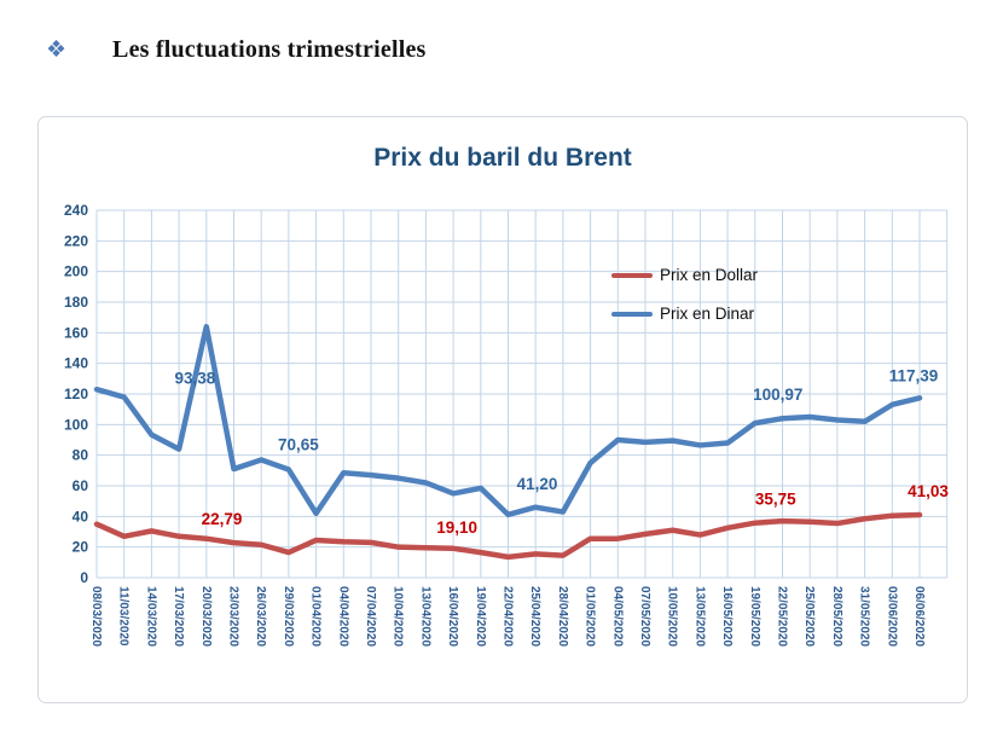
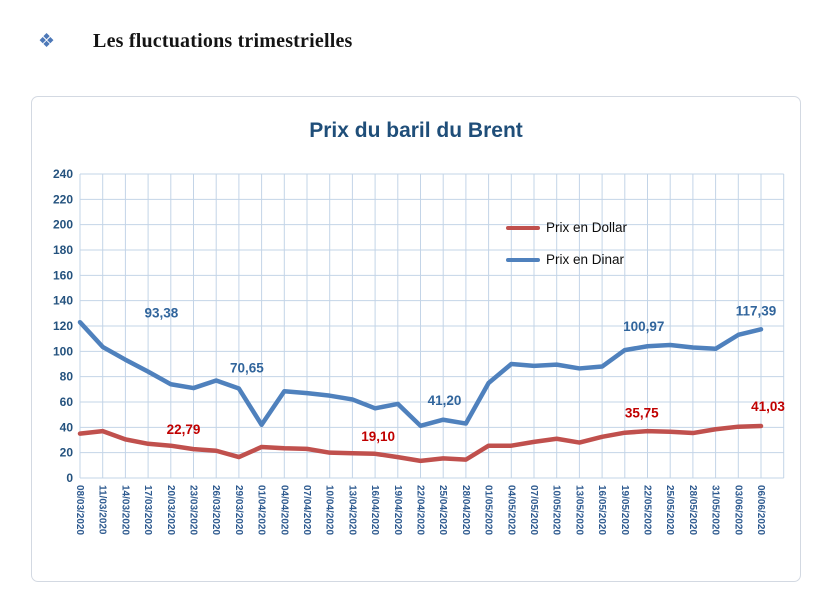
Prix en Dollar/11/03/2020: 27 -> 37
Prix en Dinar/11/03/2020: 118 -> 104
Prix en Dinar/20/03/2020: 164 -> 74
